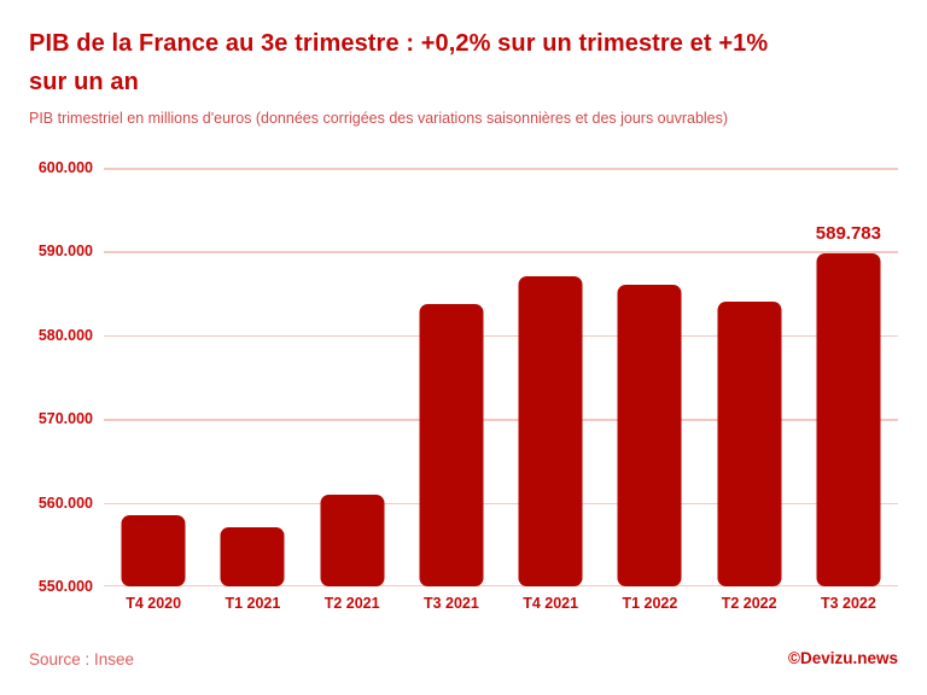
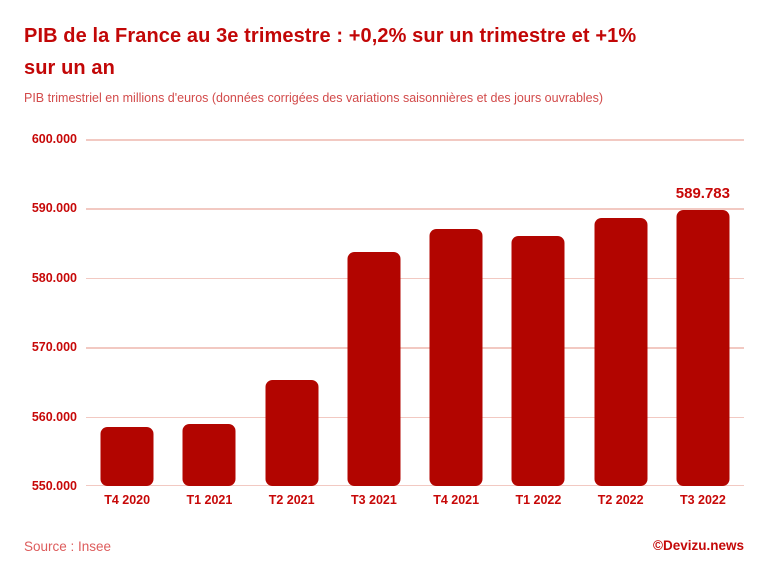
T1 2021: 557000 -> 559000
T2 2021: 561000 -> 565000
T2 2022: 584000 -> 589000
